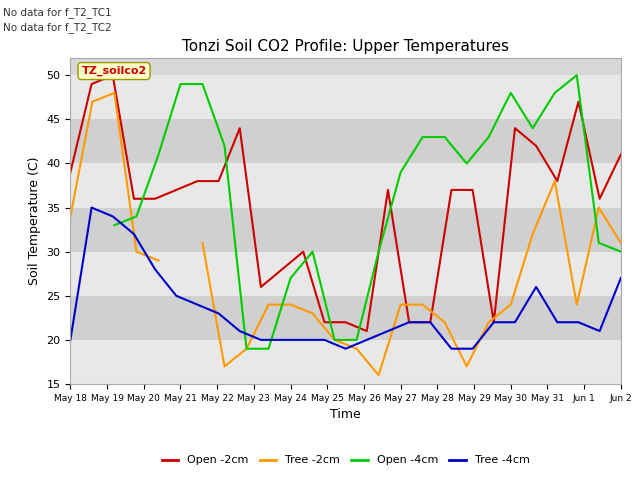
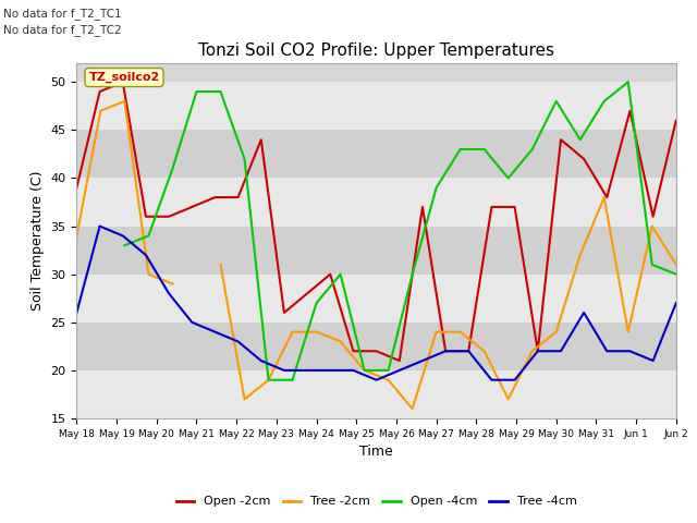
Tree -4cm/May 18: 20 -> 26
Open -2cm/Jun 2: 41 -> 46
